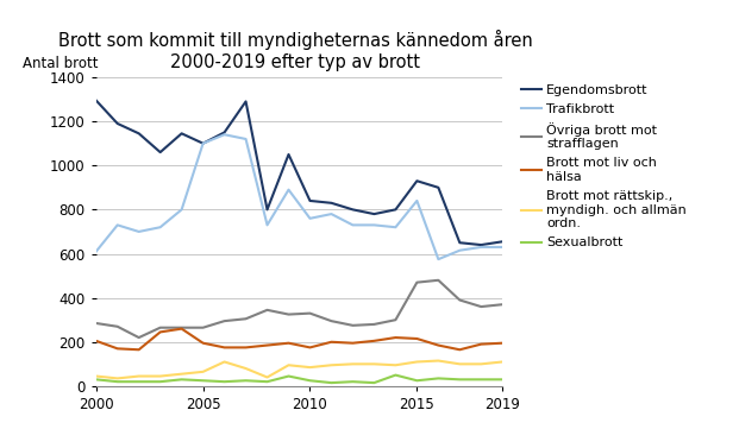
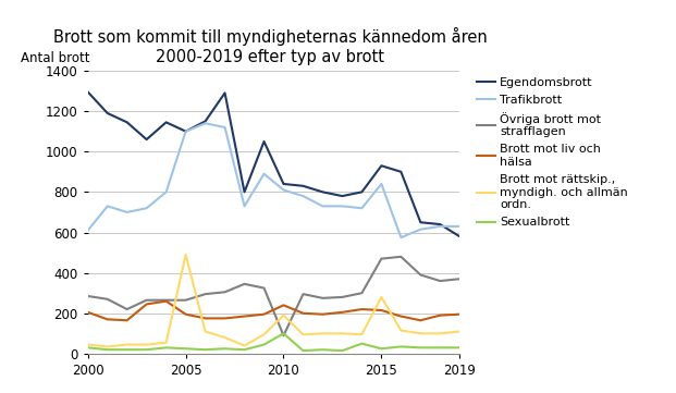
Brott mot rättskip., myndigh. och allmän ordn./2005: 60 -> 490
Trafikbrott/2010: 760 -> 810
Övriga brott mot strafflagen/2010: 330 -> 90
Brott mot liv och hälsa/2010: 180 -> 240
Brott mot rättskip., myndigh. och allmän ordn./2010: 80 -> 190
Sexualbrott/2010: 20 -> 100
Brott mot rättskip., myndigh. och allmän ordn./2015: 110 -> 280
Egendomsbrott/2019: 660 -> 580
